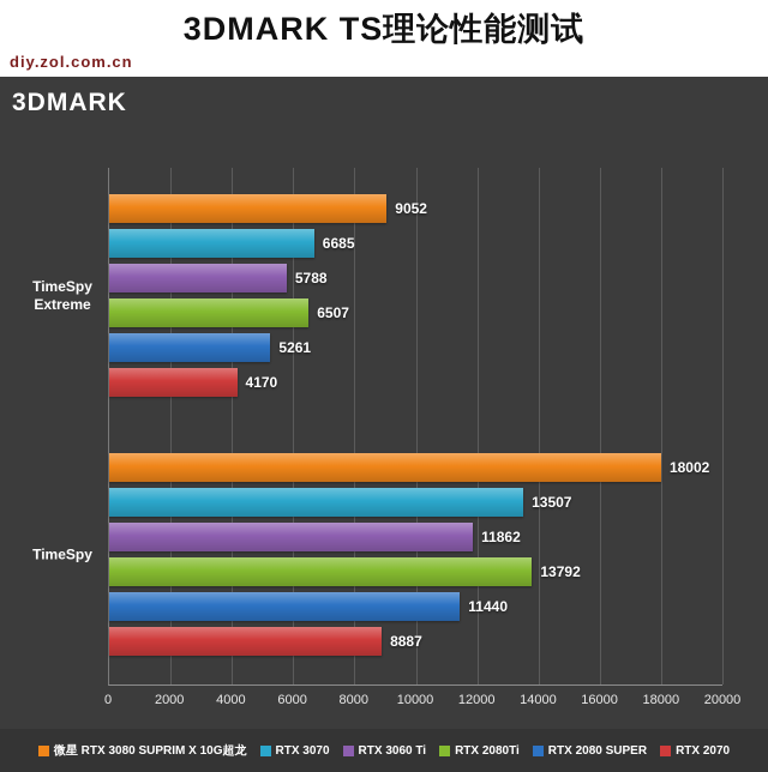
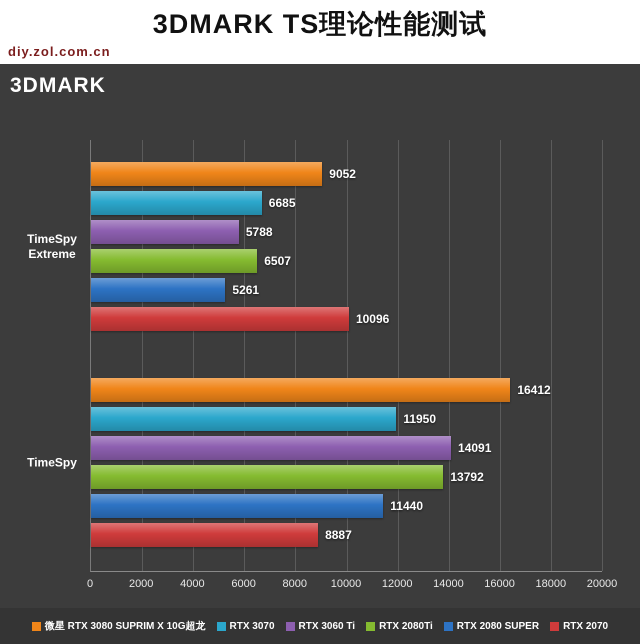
RTX 2070/TimeSpy Extreme: 4170 -> 10096
微星 RTX 3080 SUPRIM X 10G超龙/TimeSpy: 18002 -> 16412
RTX 3070/TimeSpy: 13507 -> 11950
RTX 3060 Ti/TimeSpy: 11862 -> 14091
